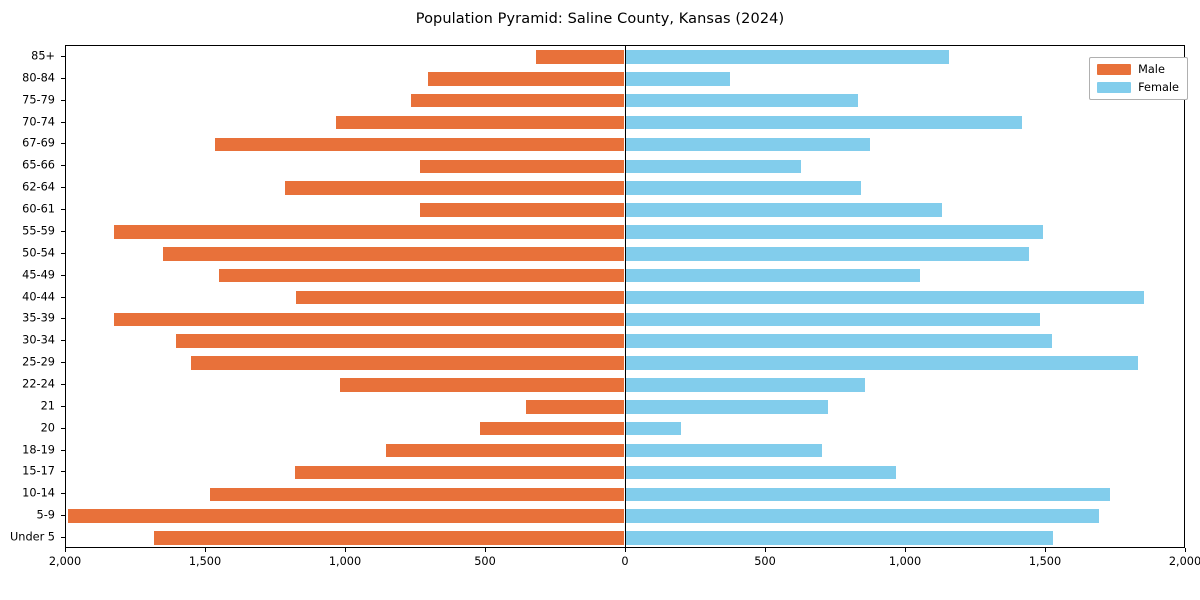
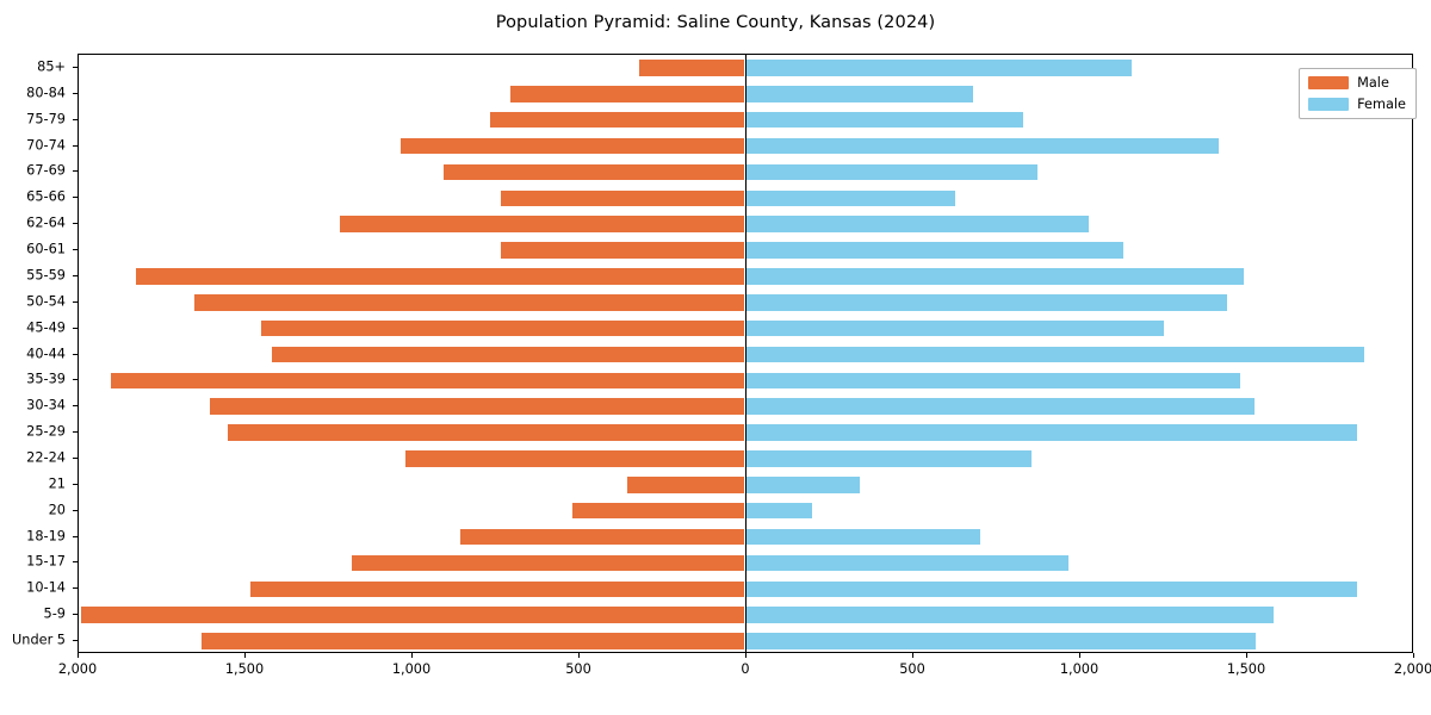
Female/80-84: 370 -> 680
Male/67-69: 1460 -> 900
Female/62-64: 840 -> 1020
Female/45-49: 1050 -> 1250
Male/40-44: 1170 -> 1420
Male/35-39: 1820 -> 1900
Female/21: 720 -> 340
Female/10-14: 1730 -> 1830
Female/5-9: 1690 -> 1580
Male/Under 5: 1680 -> 1620
